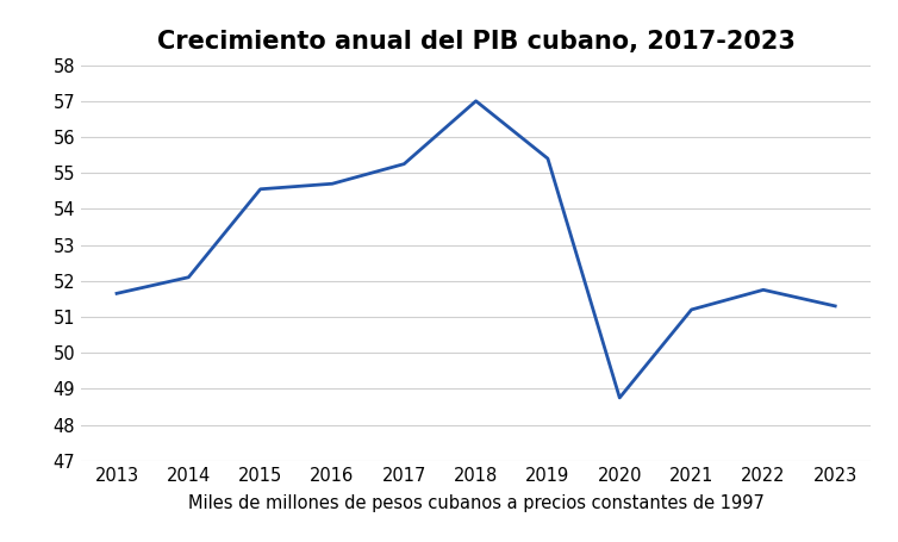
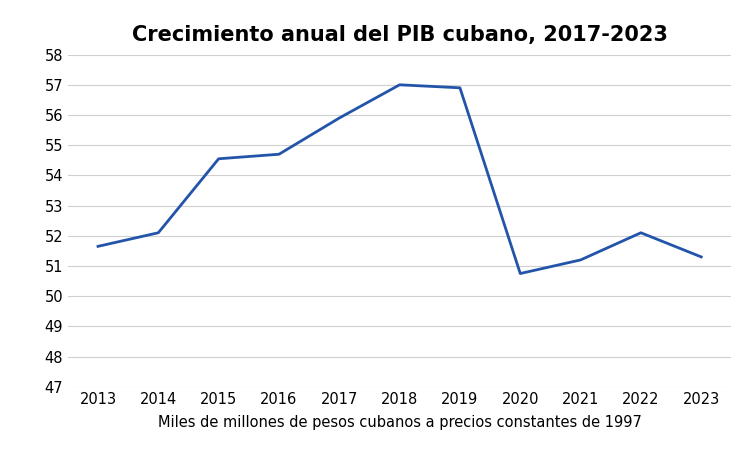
2017: 55.25 -> 55.90
2019: 55.40 -> 56.90
2020: 48.75 -> 50.75
2022: 51.75 -> 52.10
